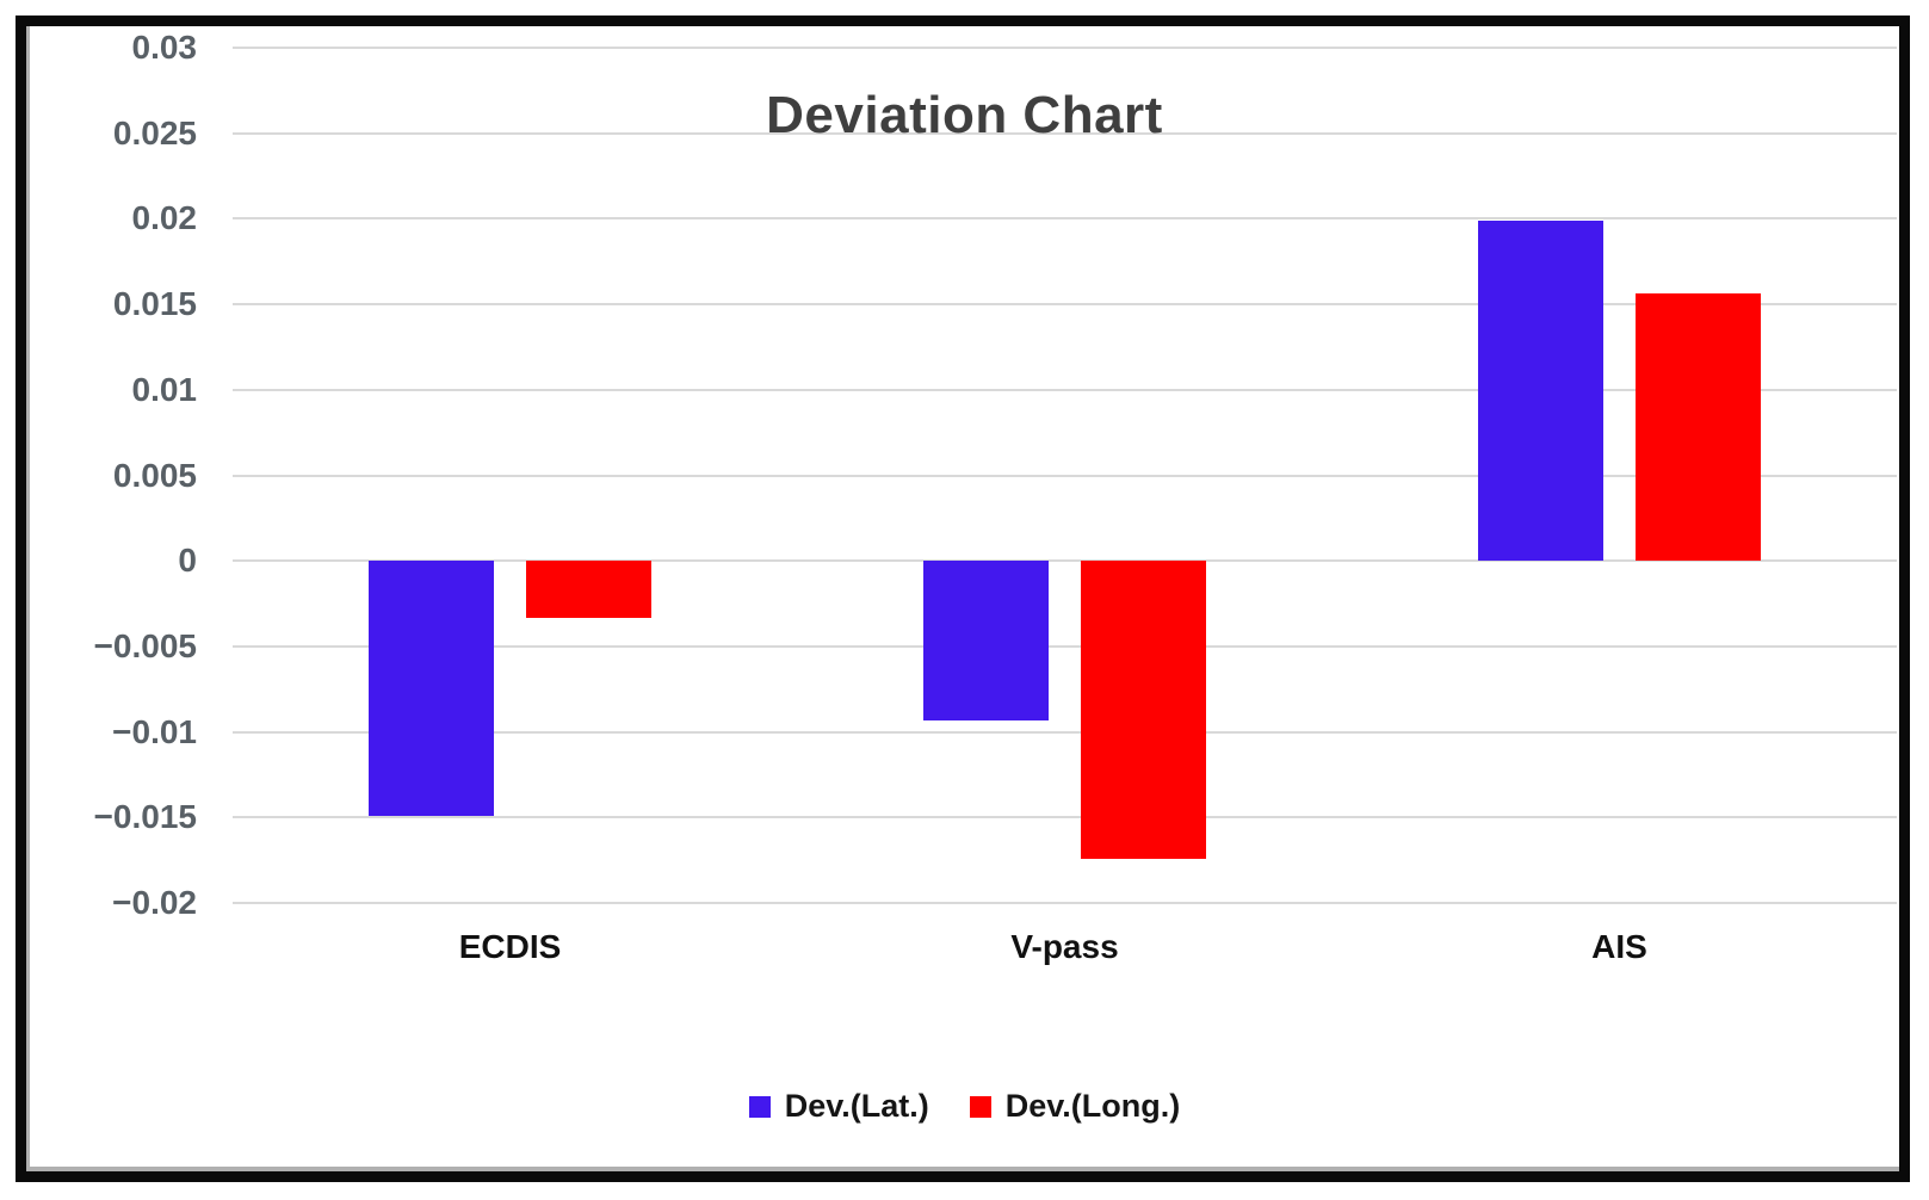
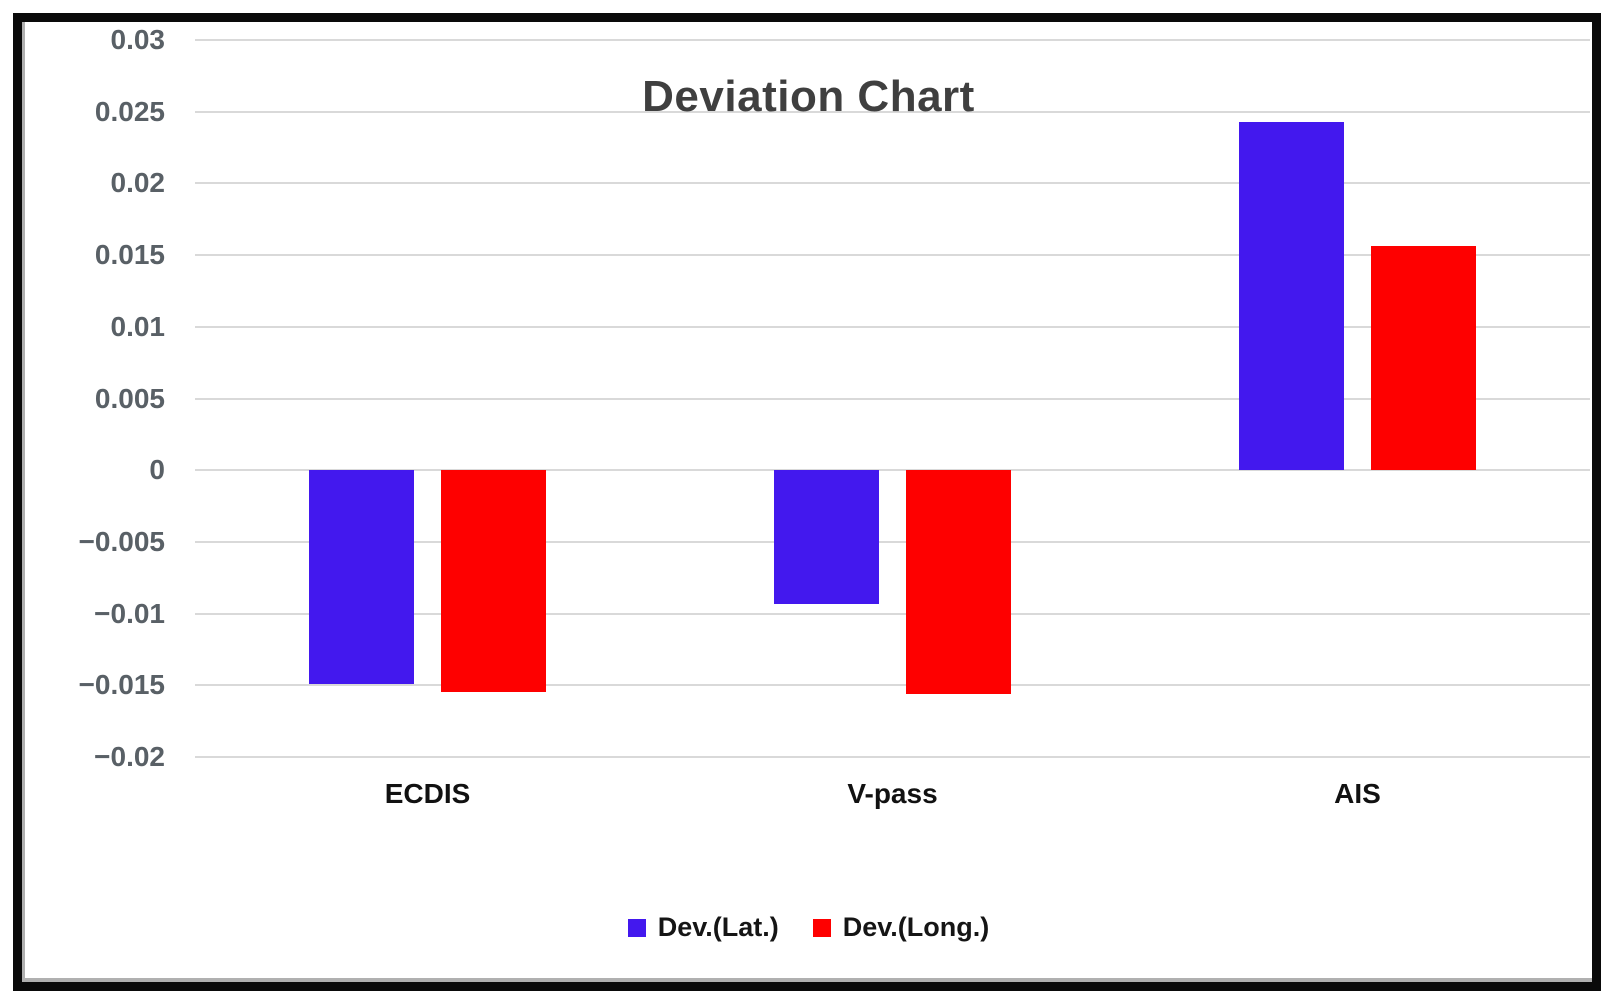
Dev.(Long.)/ECDIS: -0.0033 -> -0.0155
Dev.(Long.)/V-pass: -0.0174 -> -0.0156
Dev.(Lat.)/AIS: 0.0199 -> 0.0243
